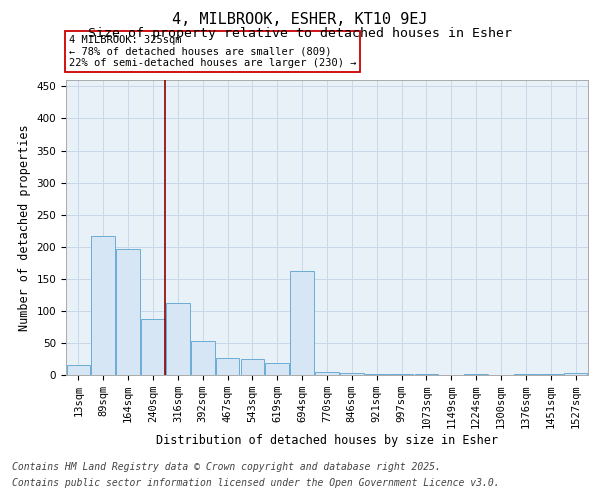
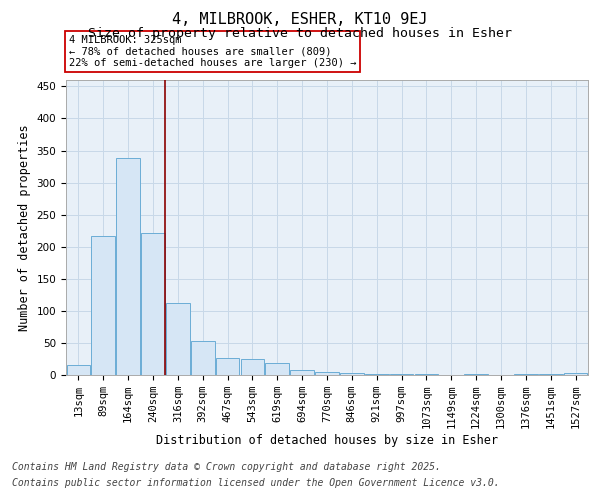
164sqm: 196 -> 338
240sqm: 88 -> 222
694sqm: 162 -> 8
